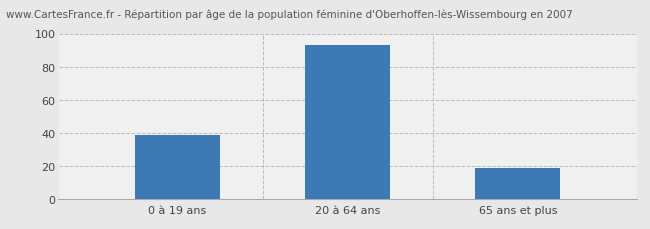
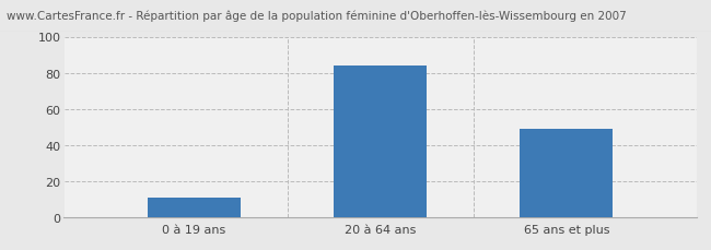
0 à 19 ans: 39 -> 11
20 à 64 ans: 93 -> 84
65 ans et plus: 19 -> 49
